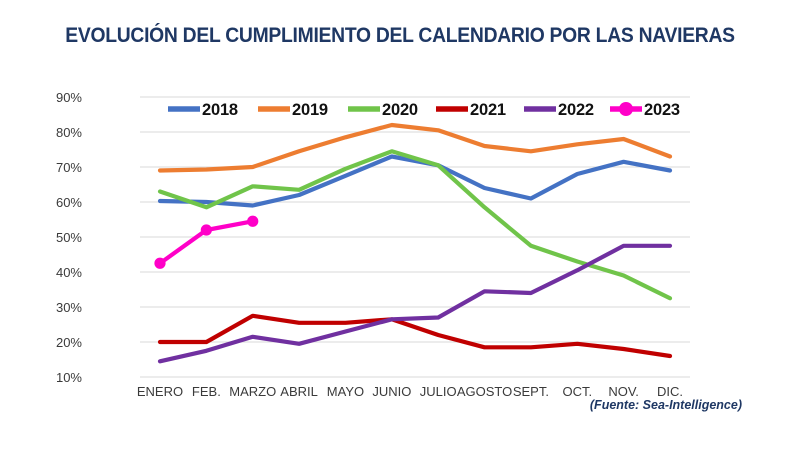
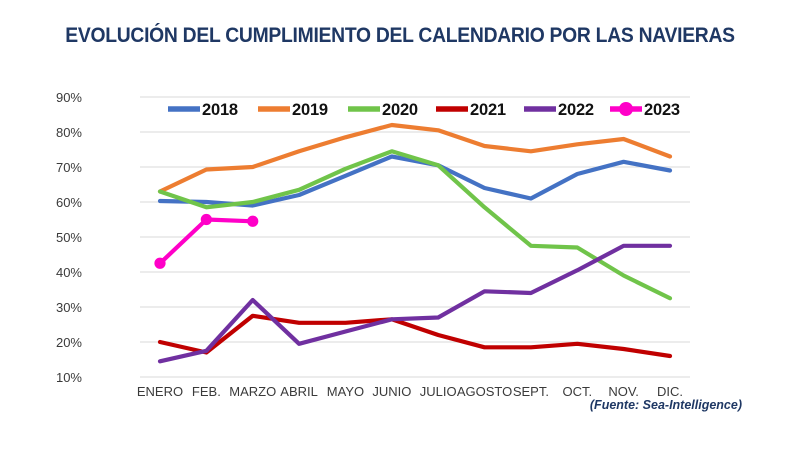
2019/ENERO: 69% -> 63%
2021/FEB.: 20% -> 17%
2023/FEB.: 52% -> 55%
2020/MARZO: 64% -> 60%
2022/MARZO: 22% -> 32%
2020/OCT.: 43% -> 47%
